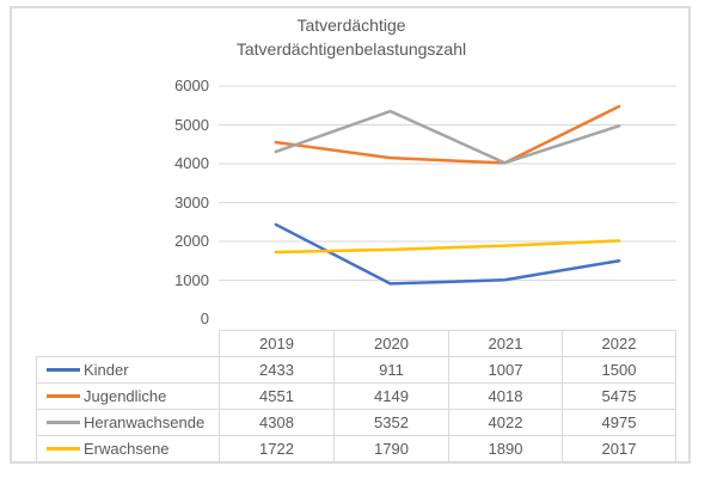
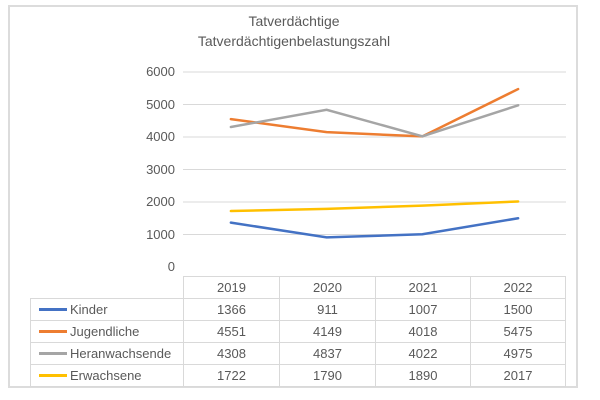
Kinder/2019: 2433 -> 1366
Heranwachsende/2020: 5352 -> 4837
